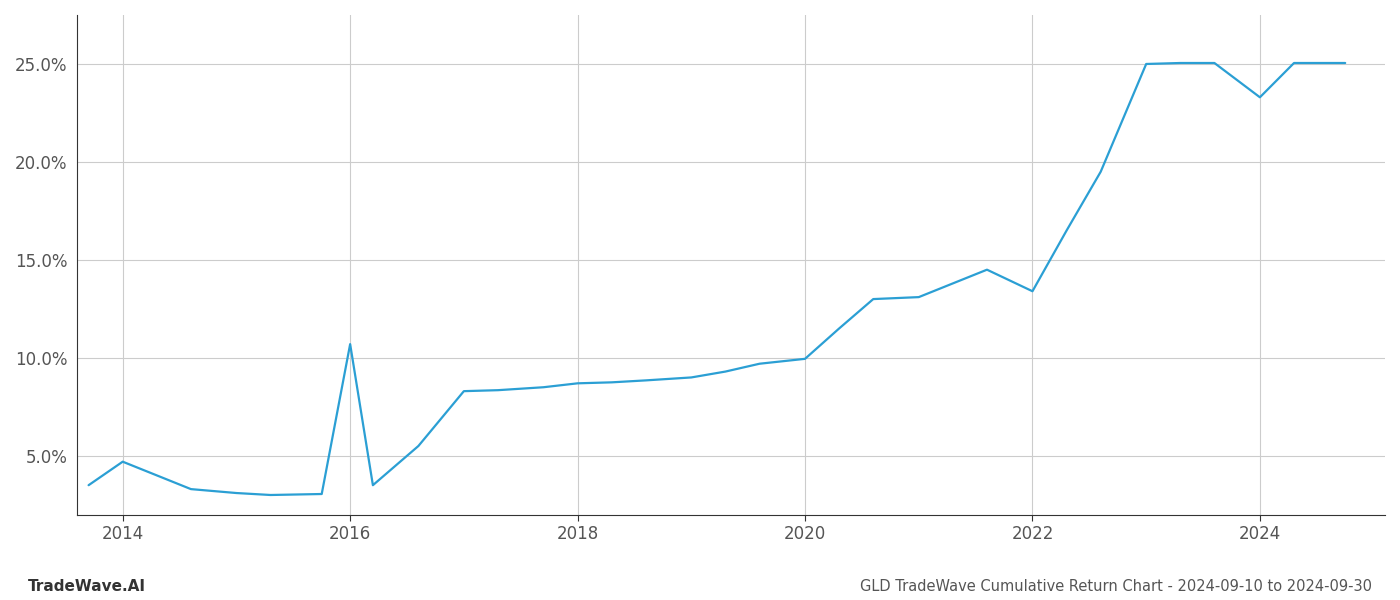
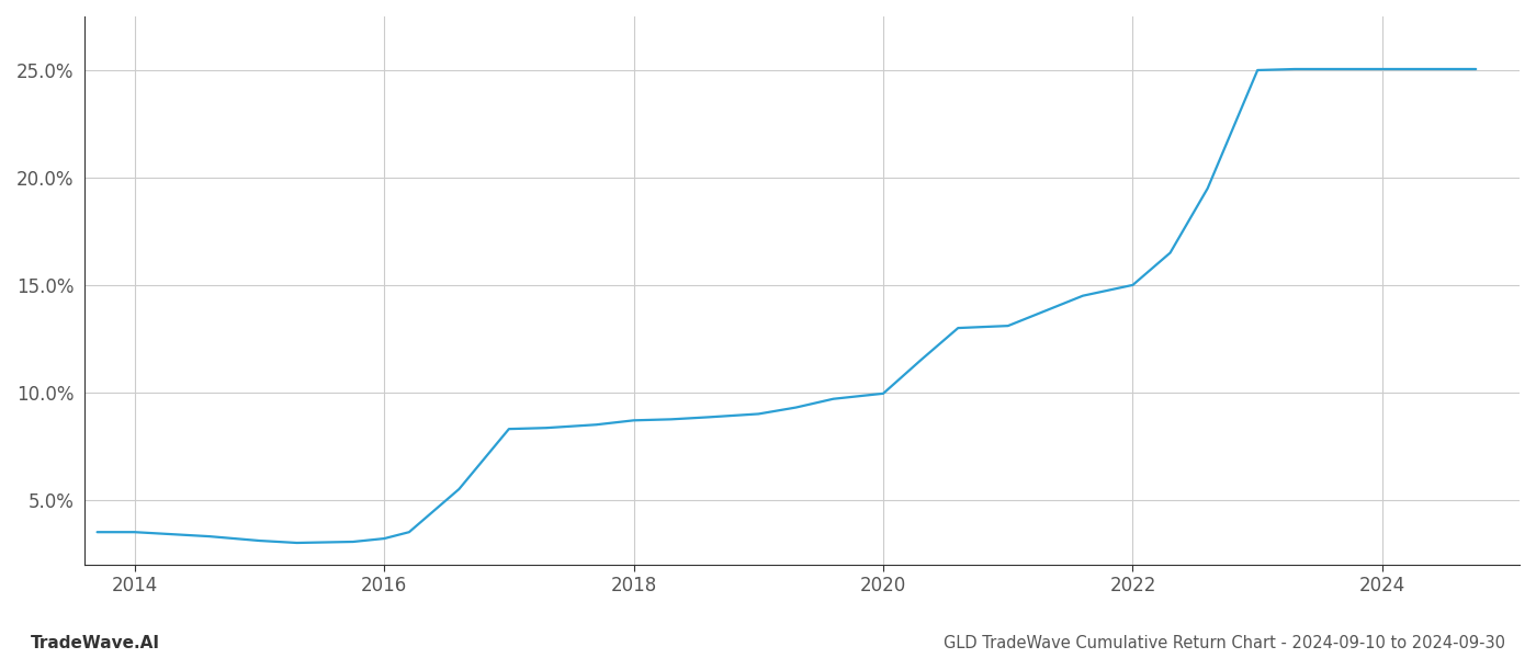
2014: 4.7% -> 3.5%
2016: 10.7% -> 3.2%
2022: 13.4% -> 15.0%
2024: 23.3% -> 25.1%
